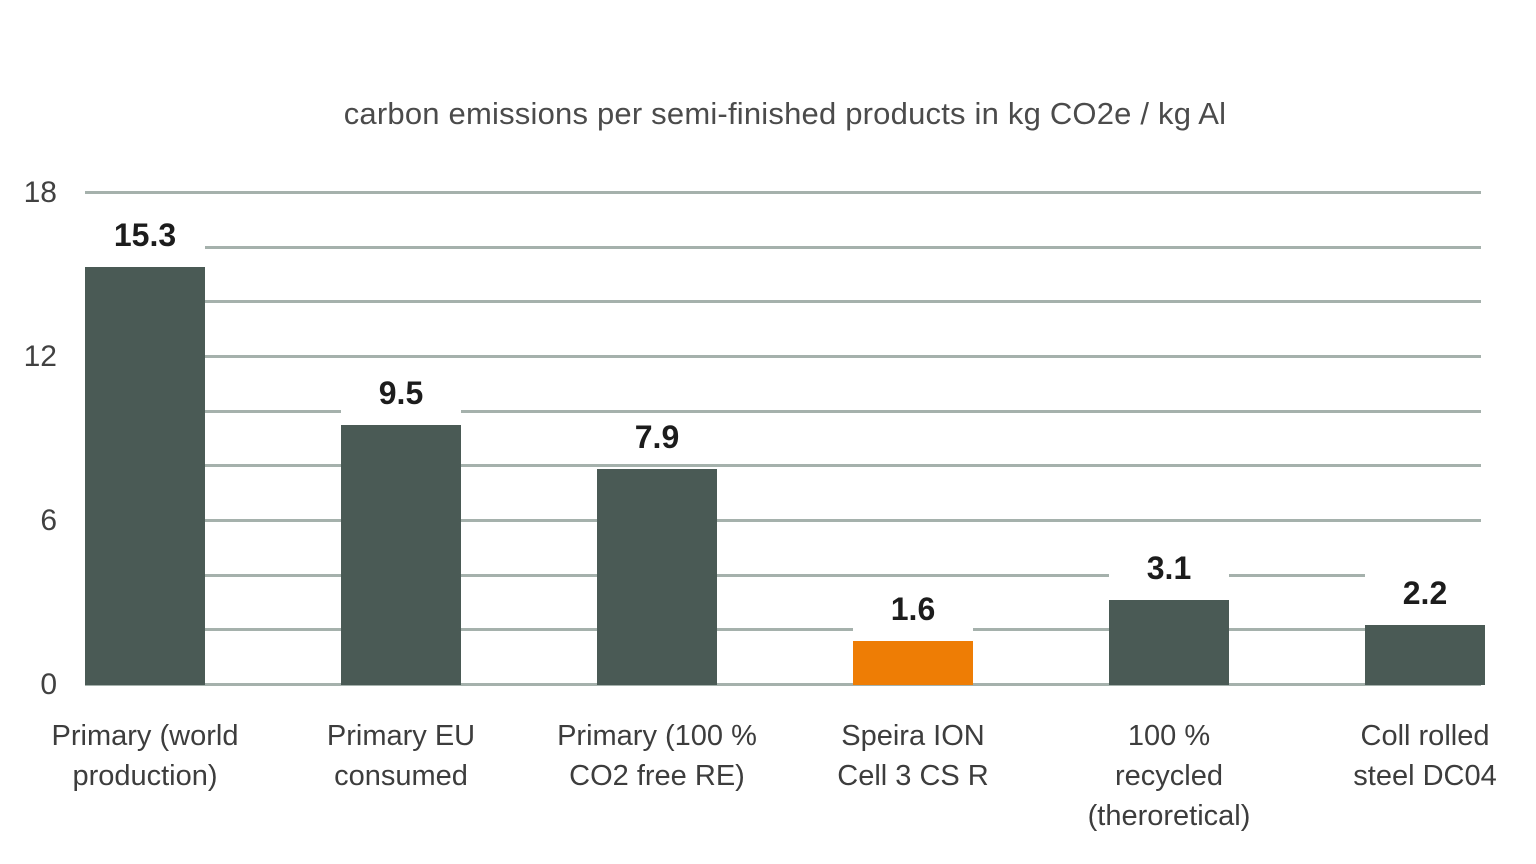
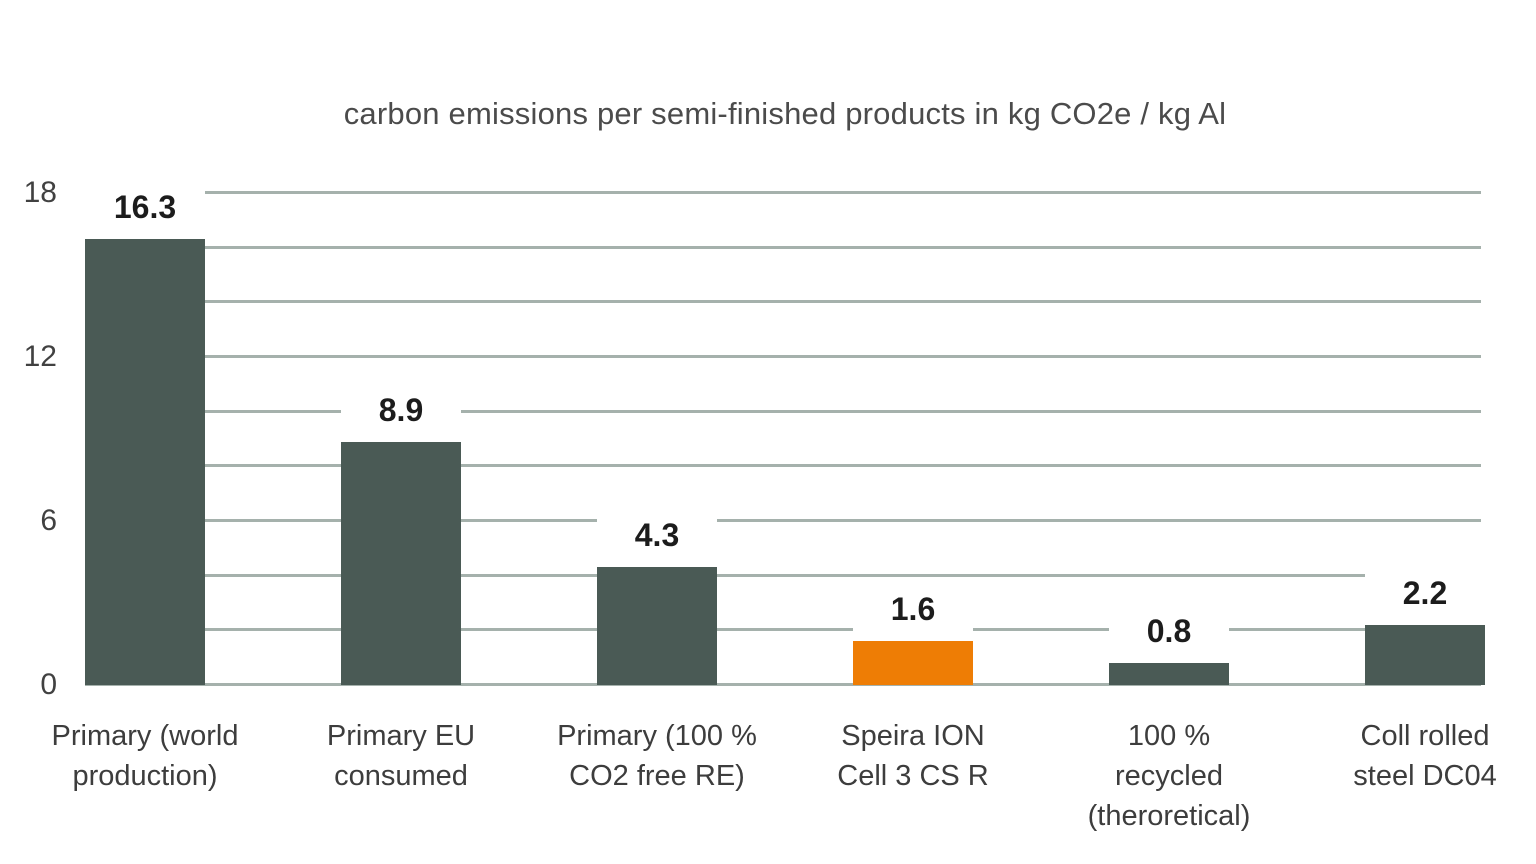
Primary (world production): 15.3 -> 16.3
Primary EU consumed: 9.5 -> 8.9
Primary (100 % CO2 free RE): 7.9 -> 4.3
100 % recycled (theroretical): 3.1 -> 0.8
